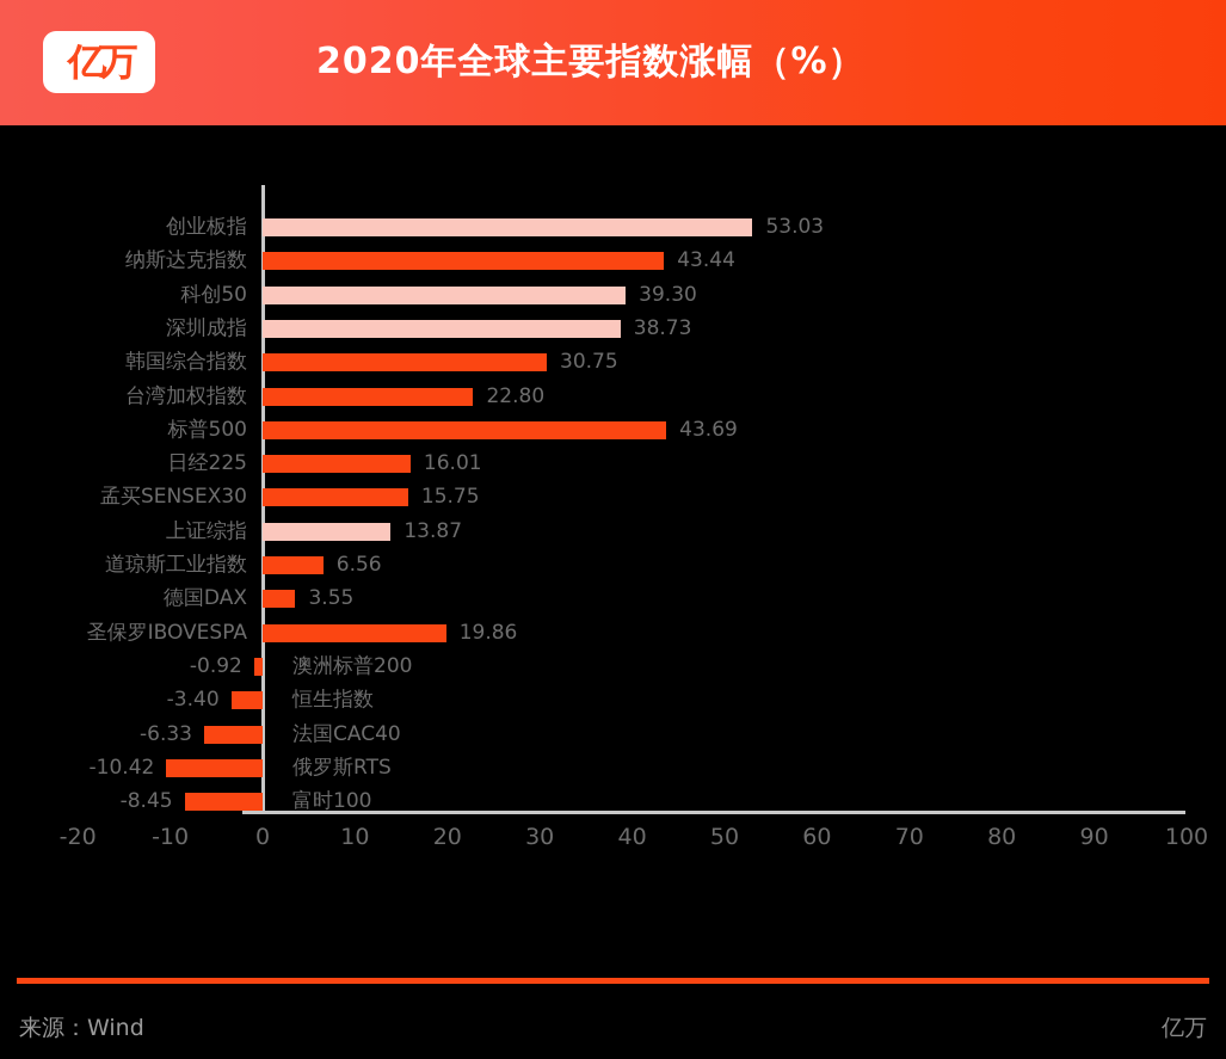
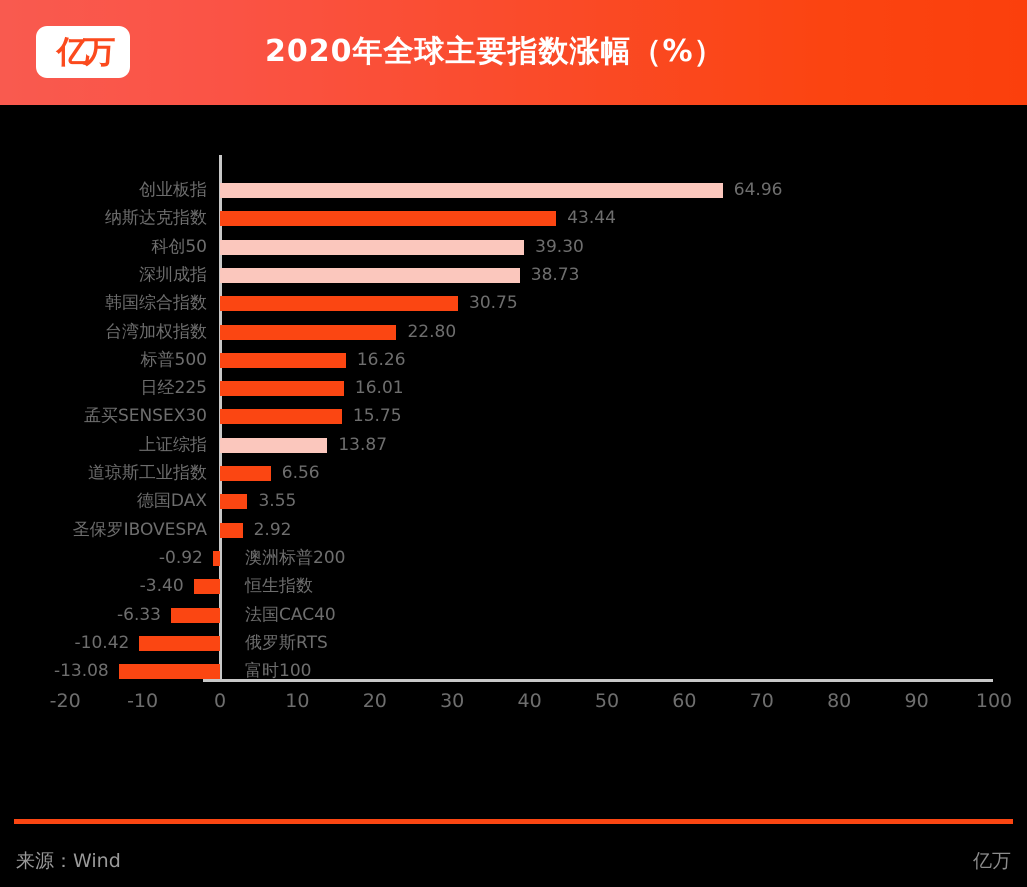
创业板指: 53.03 -> 64.96
标普500: 43.69 -> 16.26
圣保罗IBOVESPA: 19.86 -> 2.92
富时100: -8.45 -> -13.08
